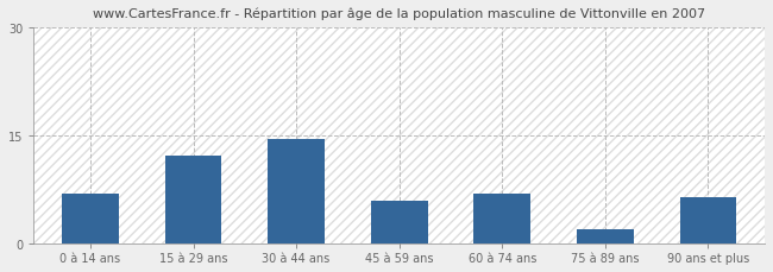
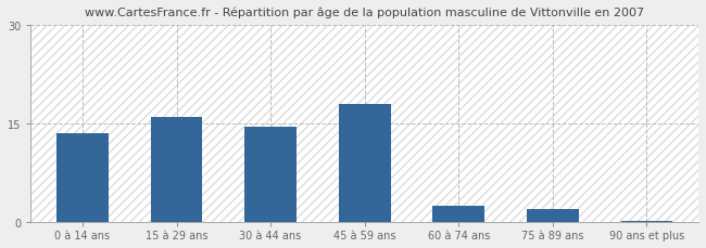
0 à 14 ans: 7.0 -> 13.5
15 à 29 ans: 12.2 -> 16.0
45 à 59 ans: 6.0 -> 18.0
60 à 74 ans: 7.0 -> 2.5
90 ans et plus: 6.4 -> 0.2
